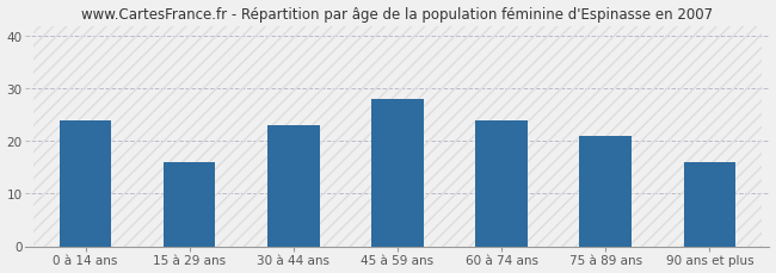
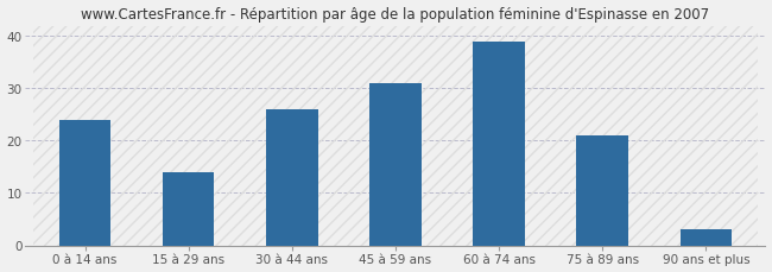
15 à 29 ans: 16 -> 14
30 à 44 ans: 23 -> 26
45 à 59 ans: 28 -> 31
60 à 74 ans: 24 -> 39
90 ans et plus: 16 -> 3
